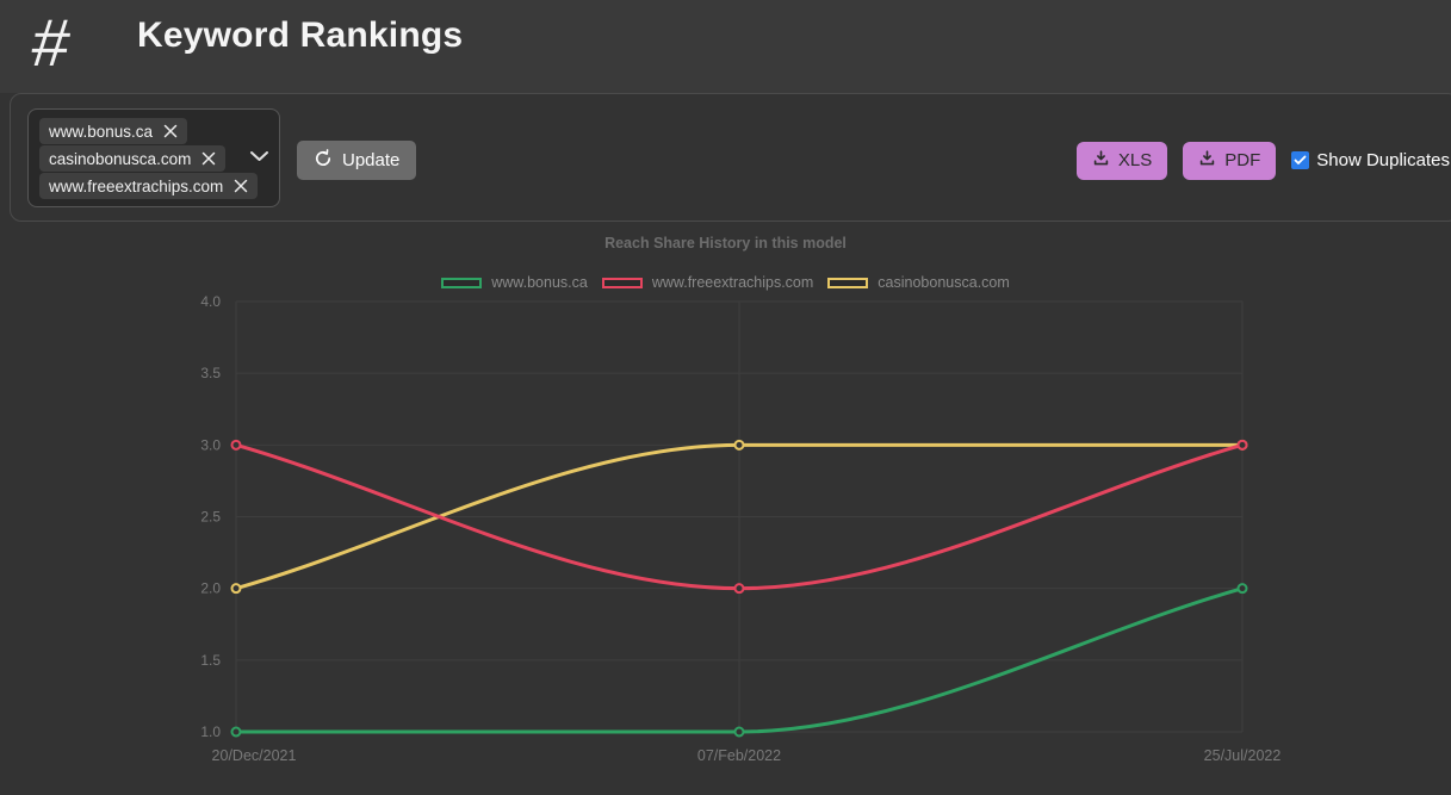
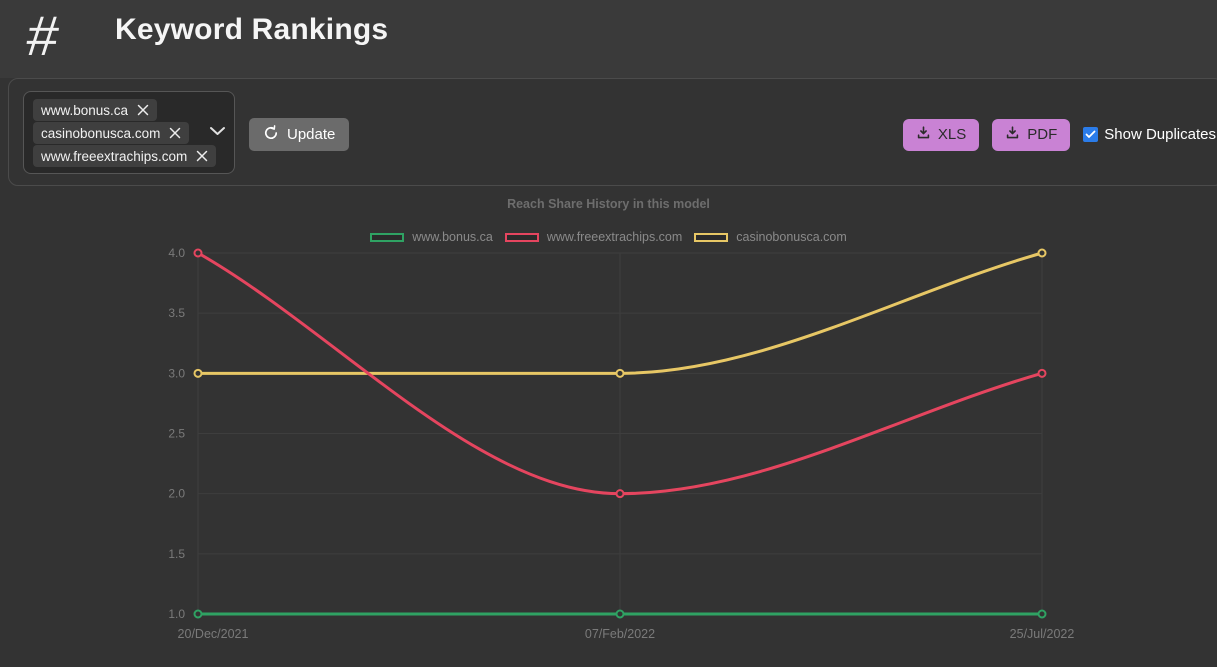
www.freeextrachips.com/20/Dec/2021: 3 -> 4
casinobonusca.com/20/Dec/2021: 2 -> 3
www.bonus.ca/25/Jul/2022: 2 -> 1
casinobonusca.com/25/Jul/2022: 3 -> 4
